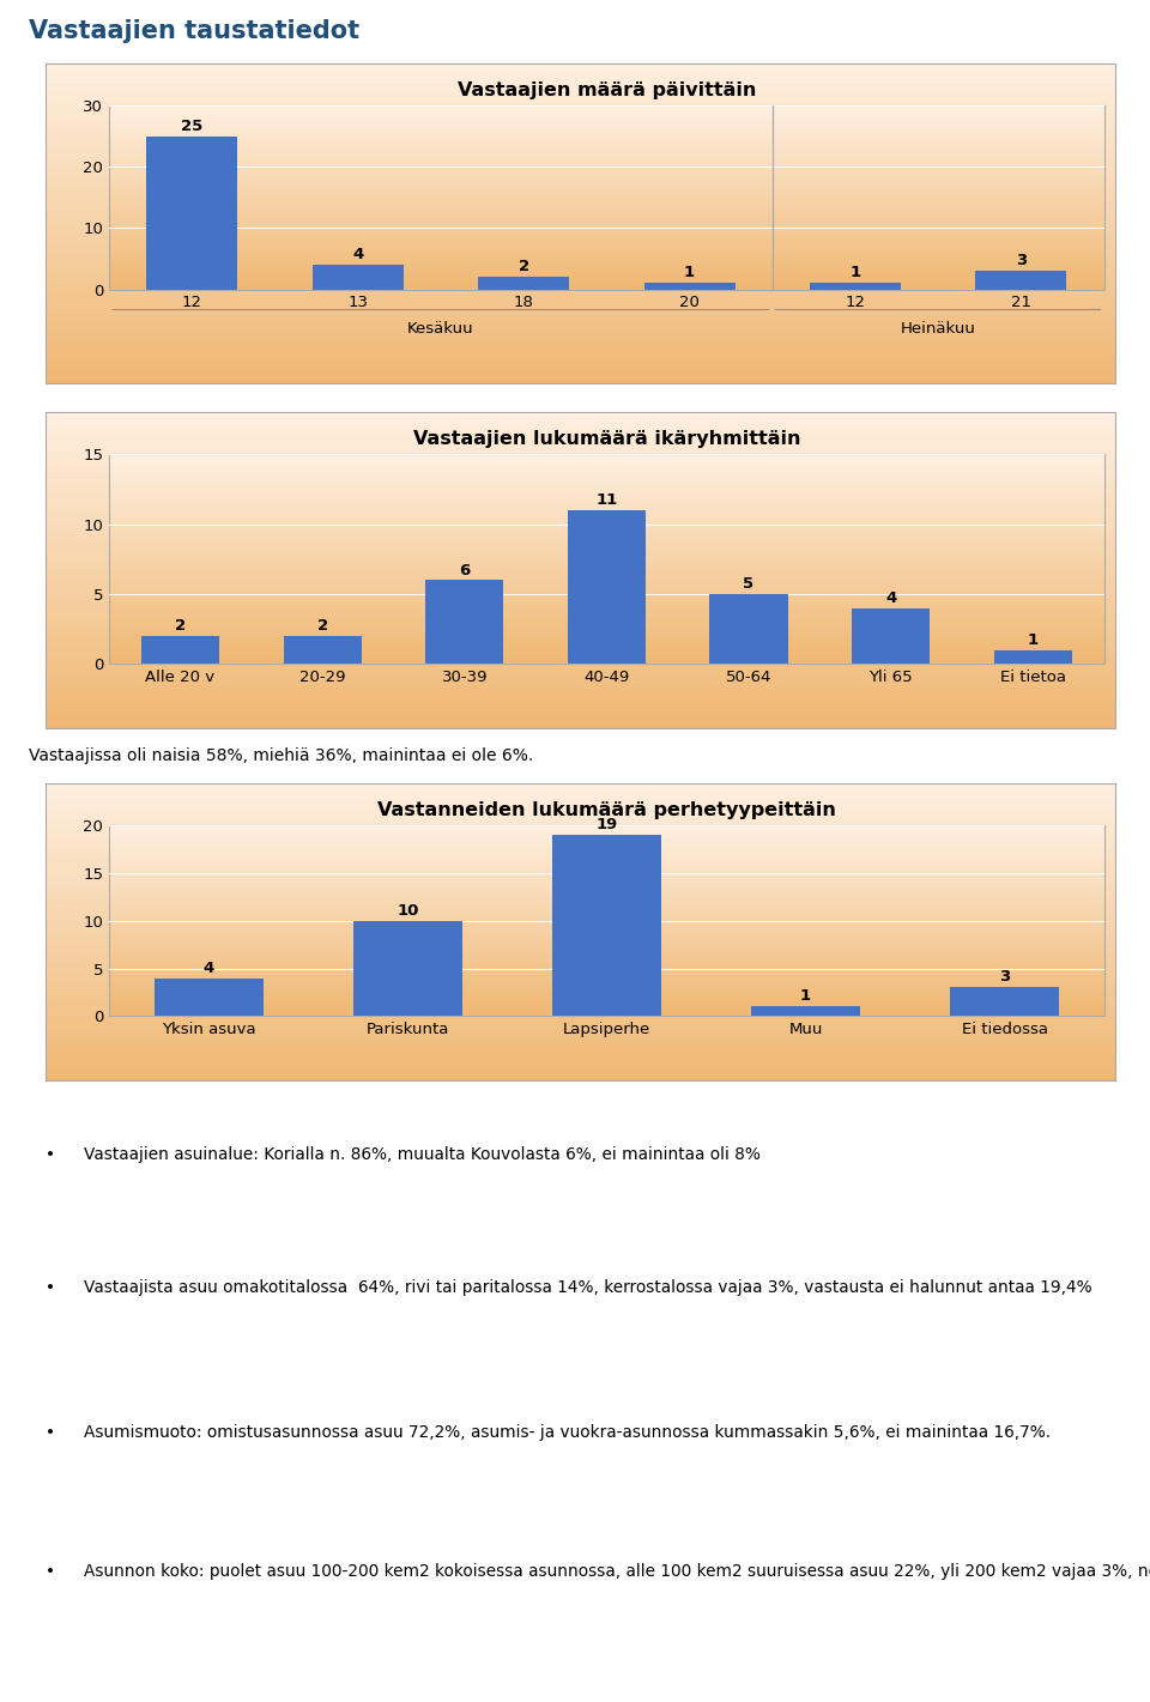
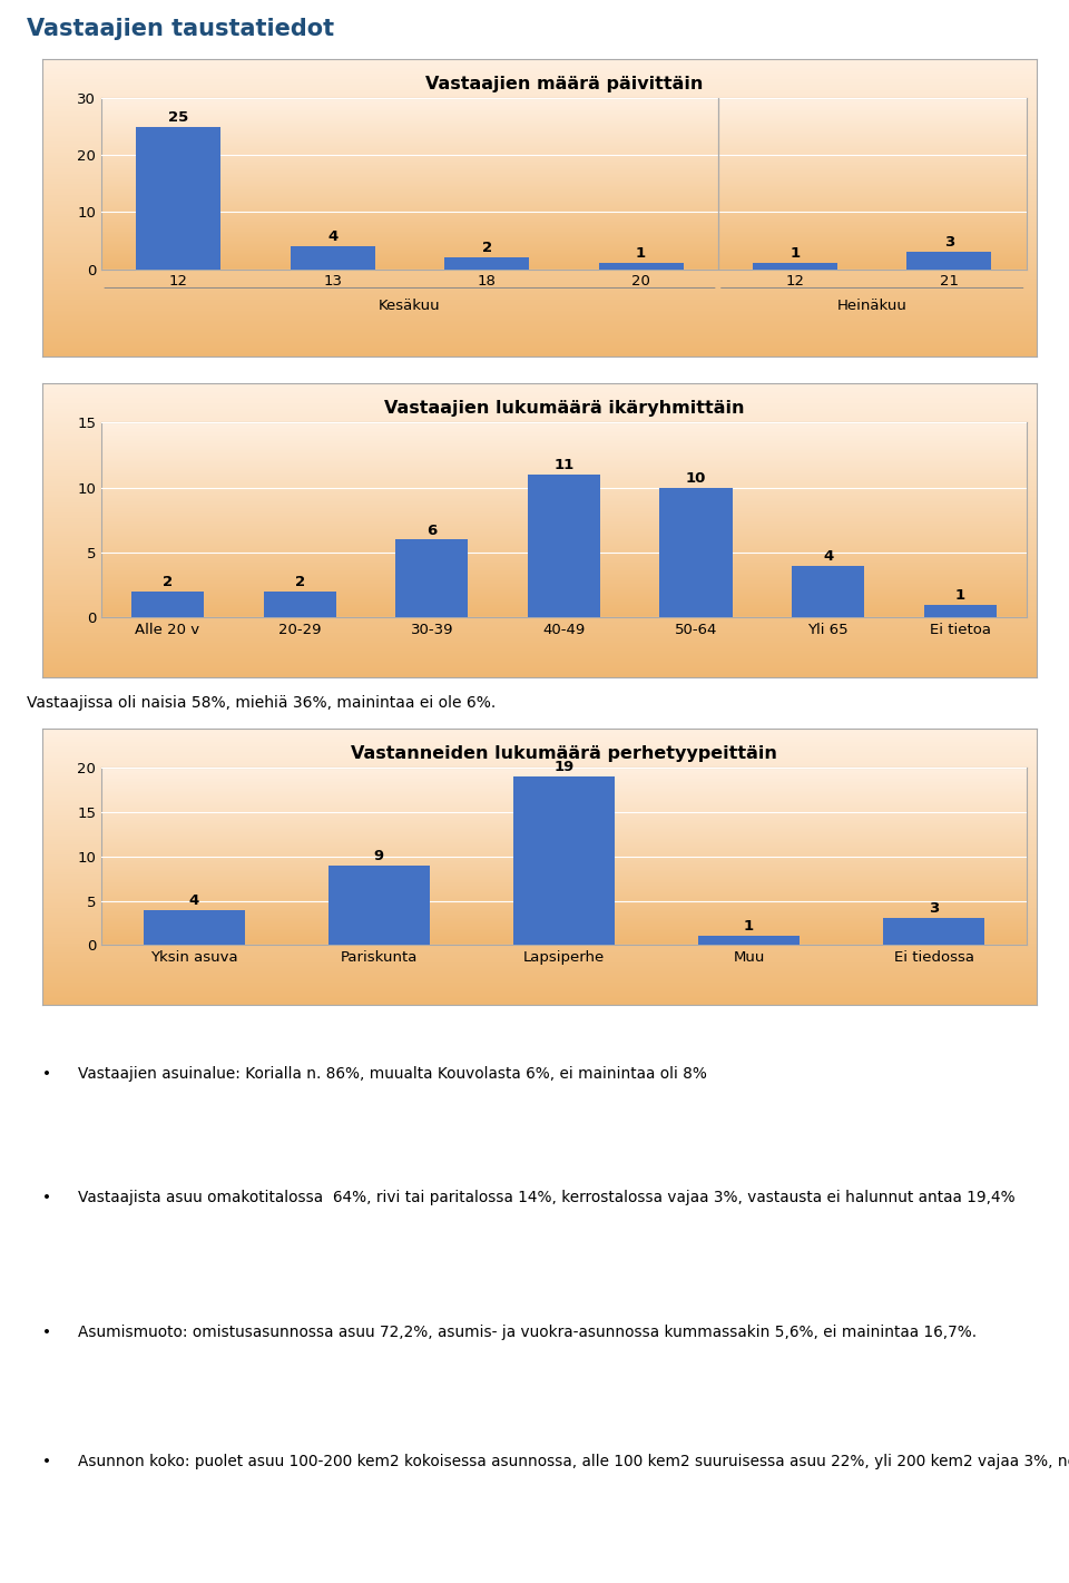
Vastaajien lukumäärä ikäryhmittäin/50-64: 5 -> 10
Vastanneiden lukumäärä perhetyypeittäin/Pariskunta: 10 -> 9
